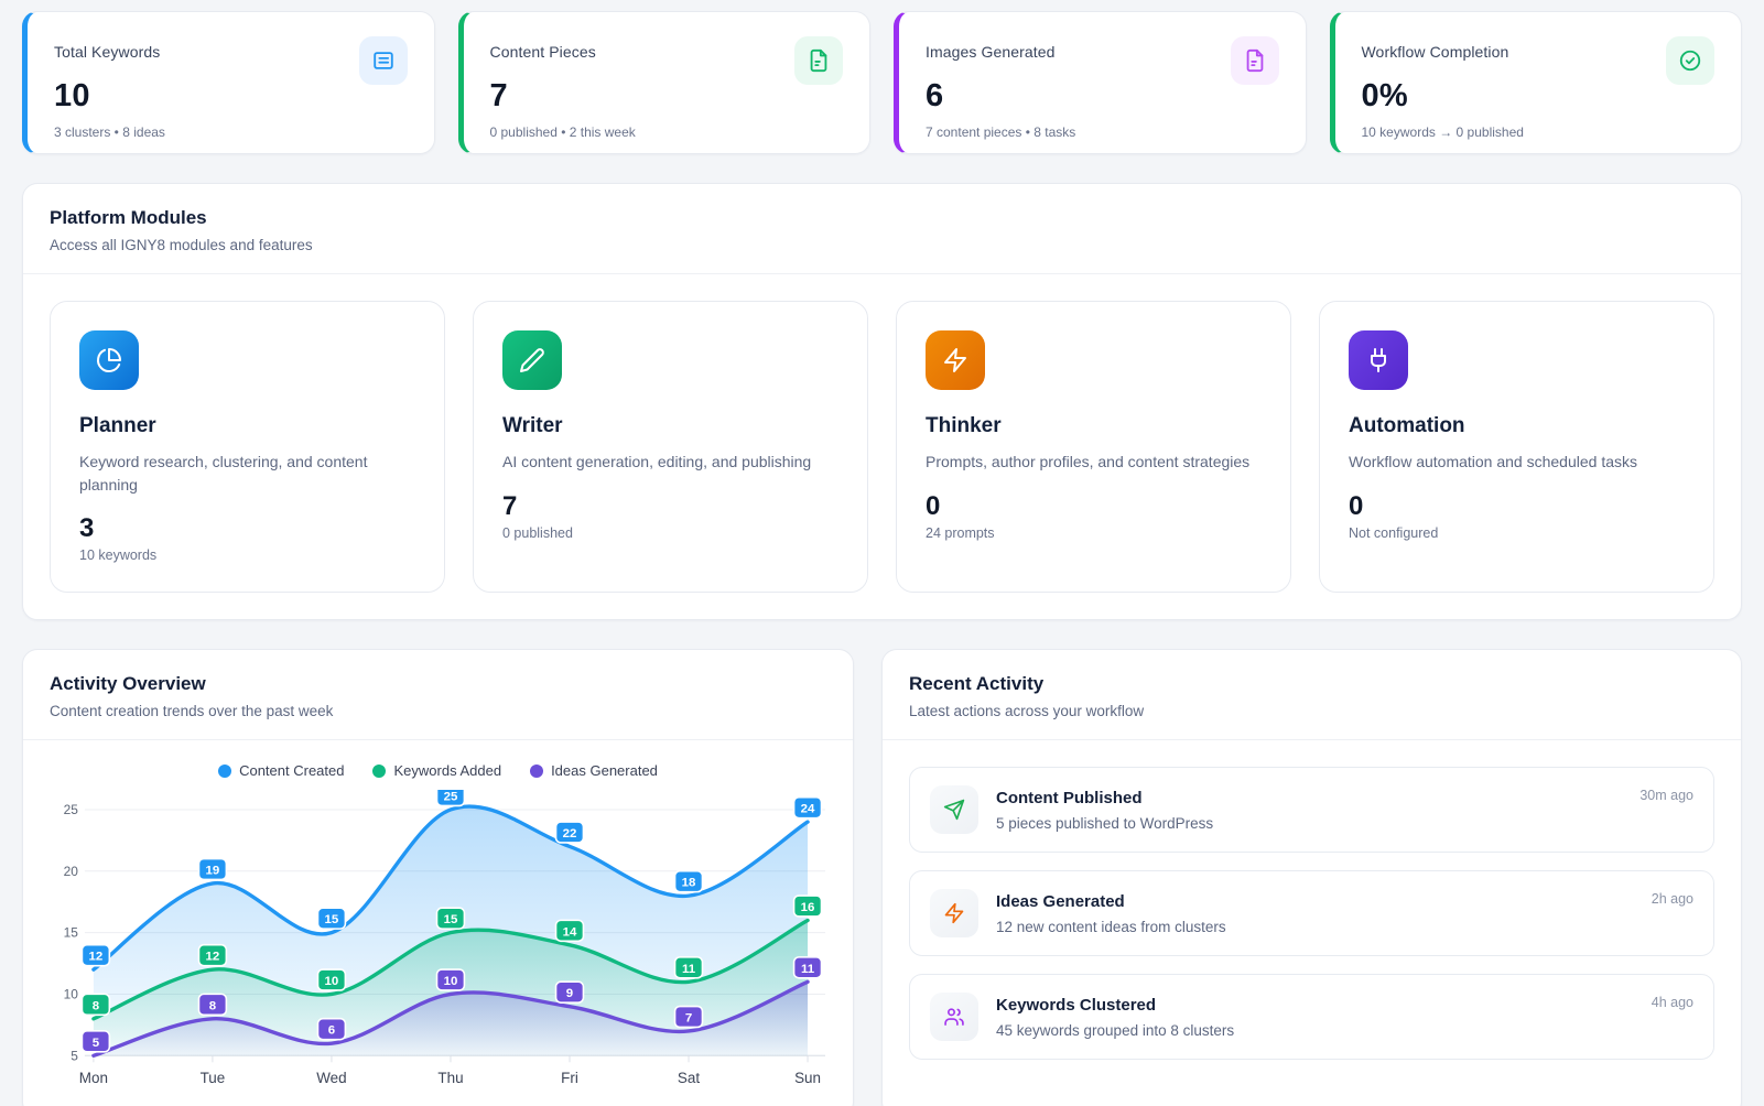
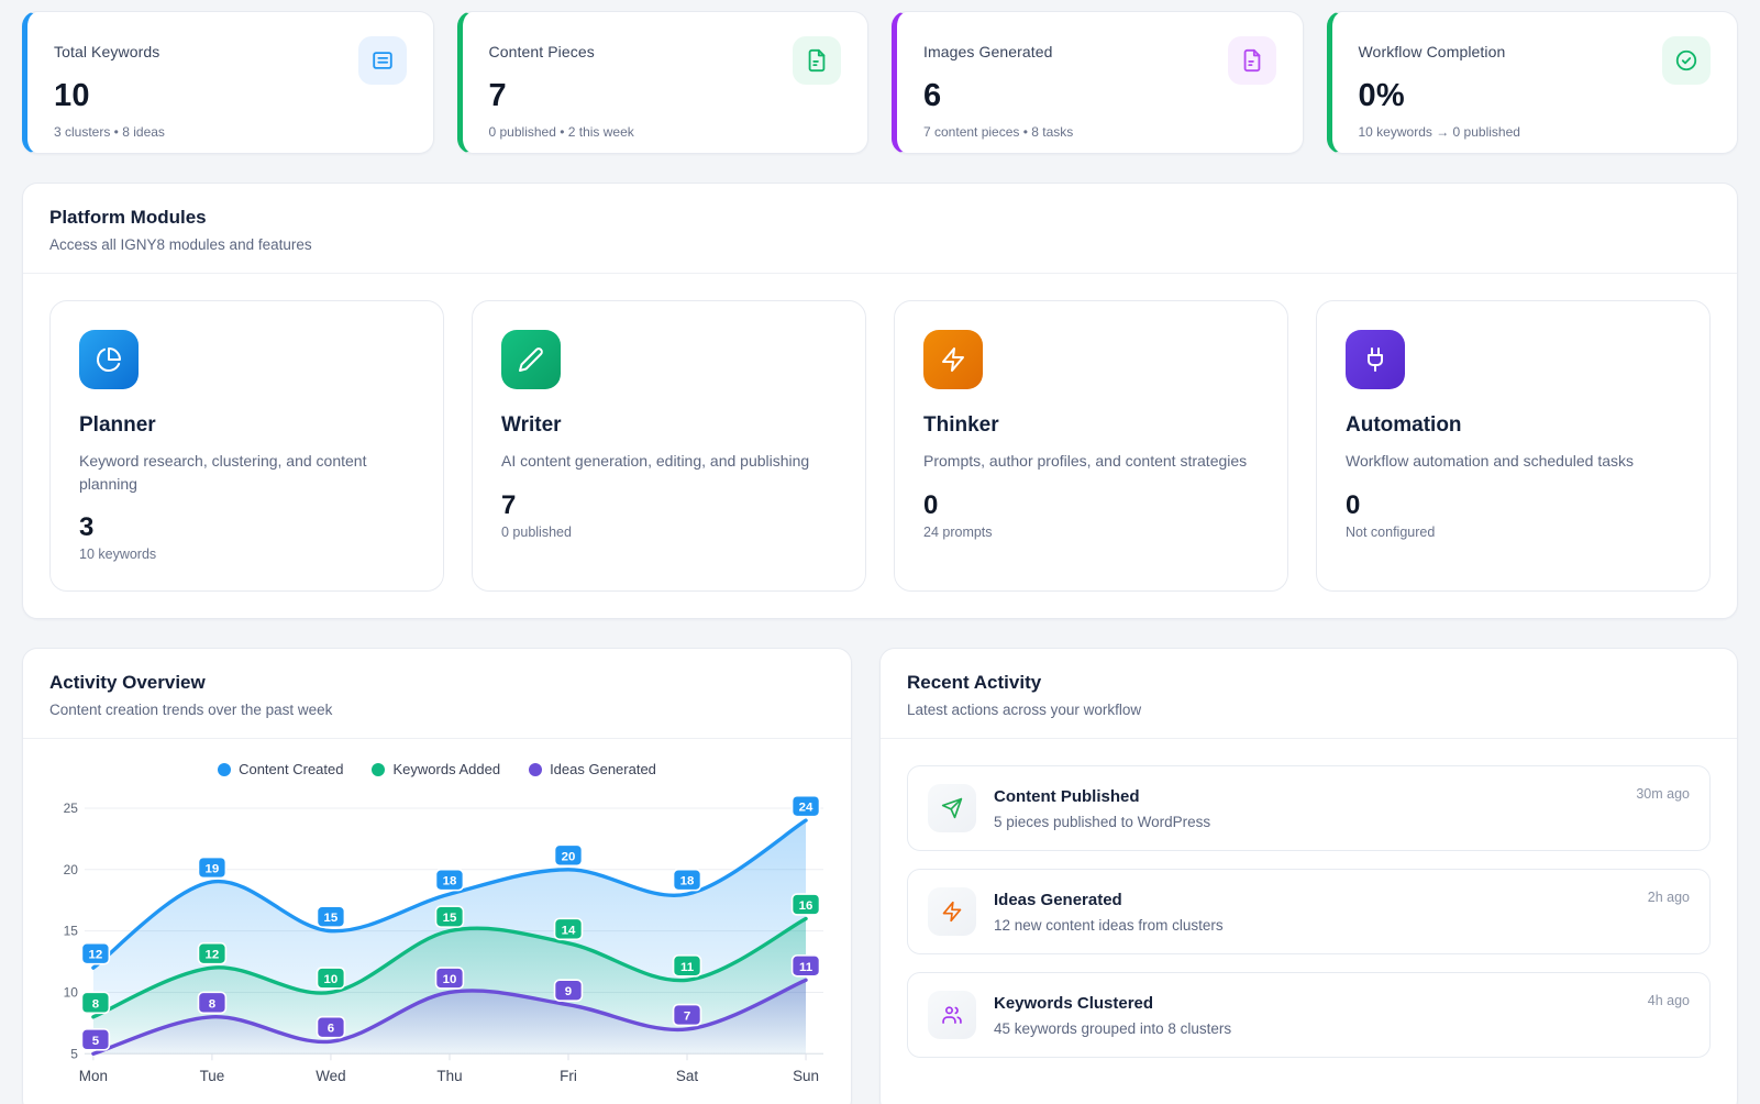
Content Created/Thu: 25 -> 18
Content Created/Fri: 22 -> 20
